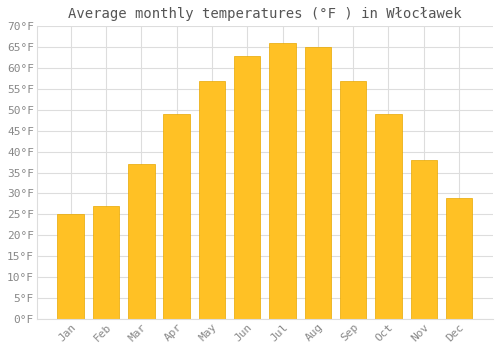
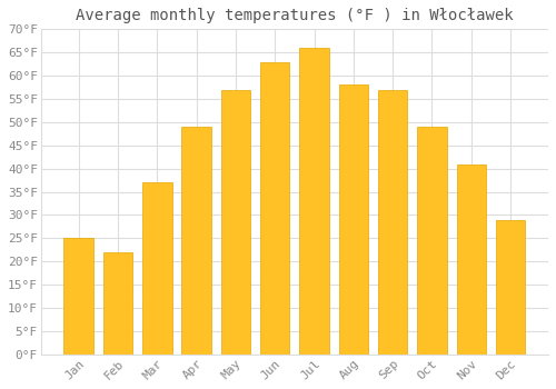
Feb: 27°F -> 22°F
Aug: 65°F -> 58°F
Nov: 38°F -> 41°F
